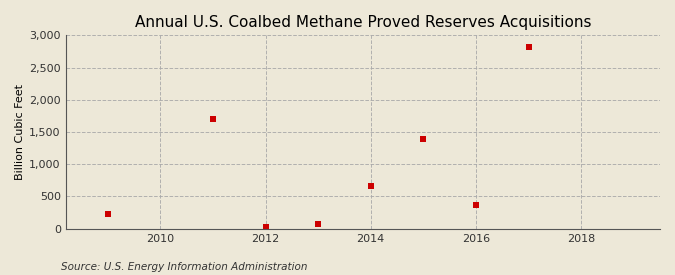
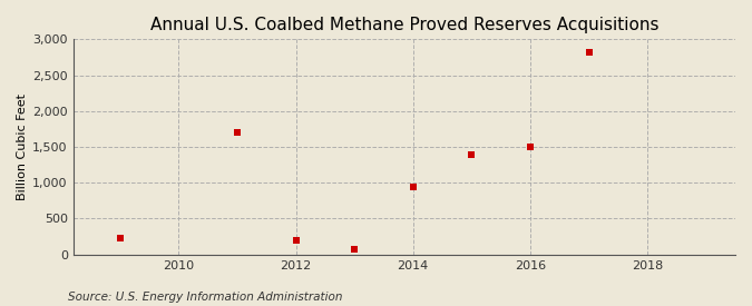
2012: 30 -> 200
2014: 660 -> 940
2016: 360 -> 1,500
